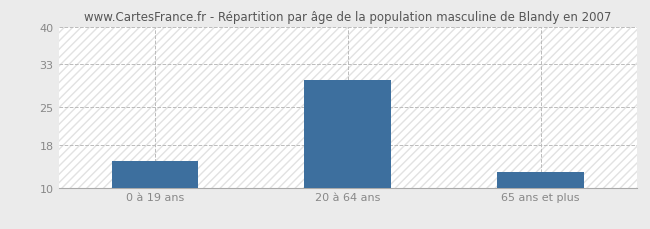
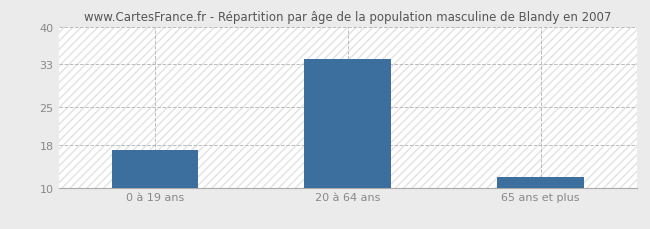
0 à 19 ans: 15 -> 17
20 à 64 ans: 30 -> 34
65 ans et plus: 13 -> 12
